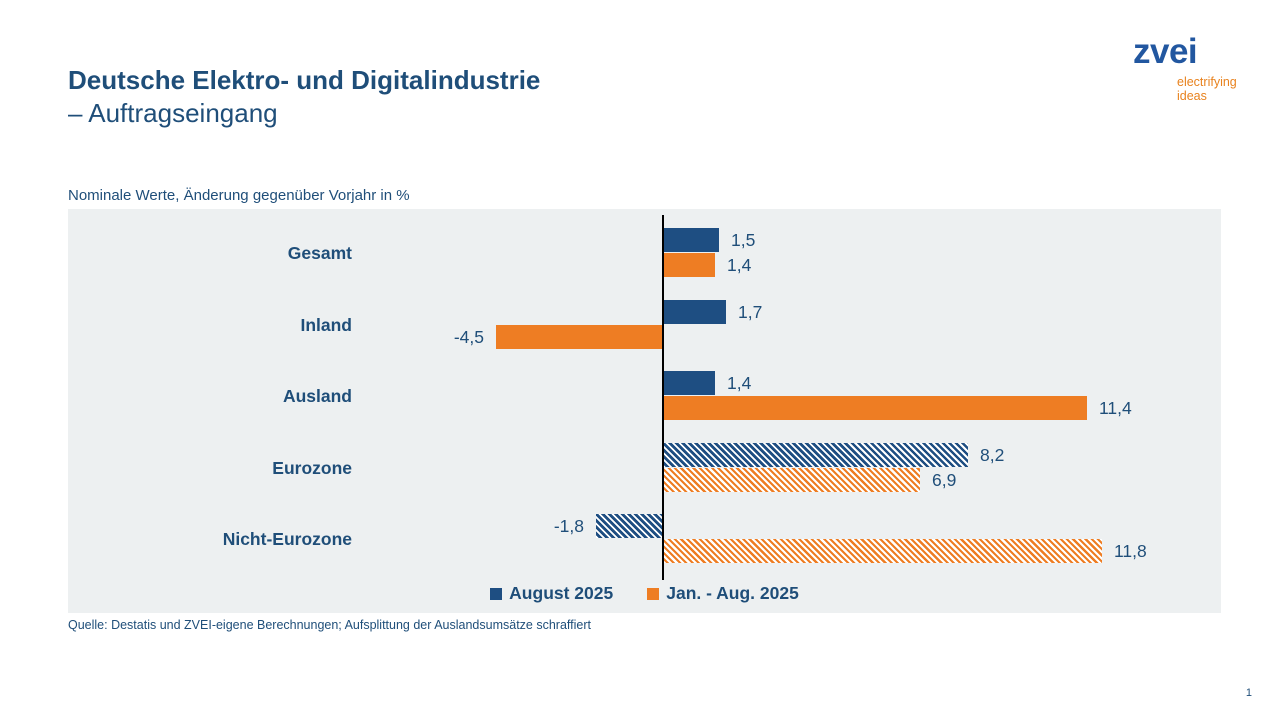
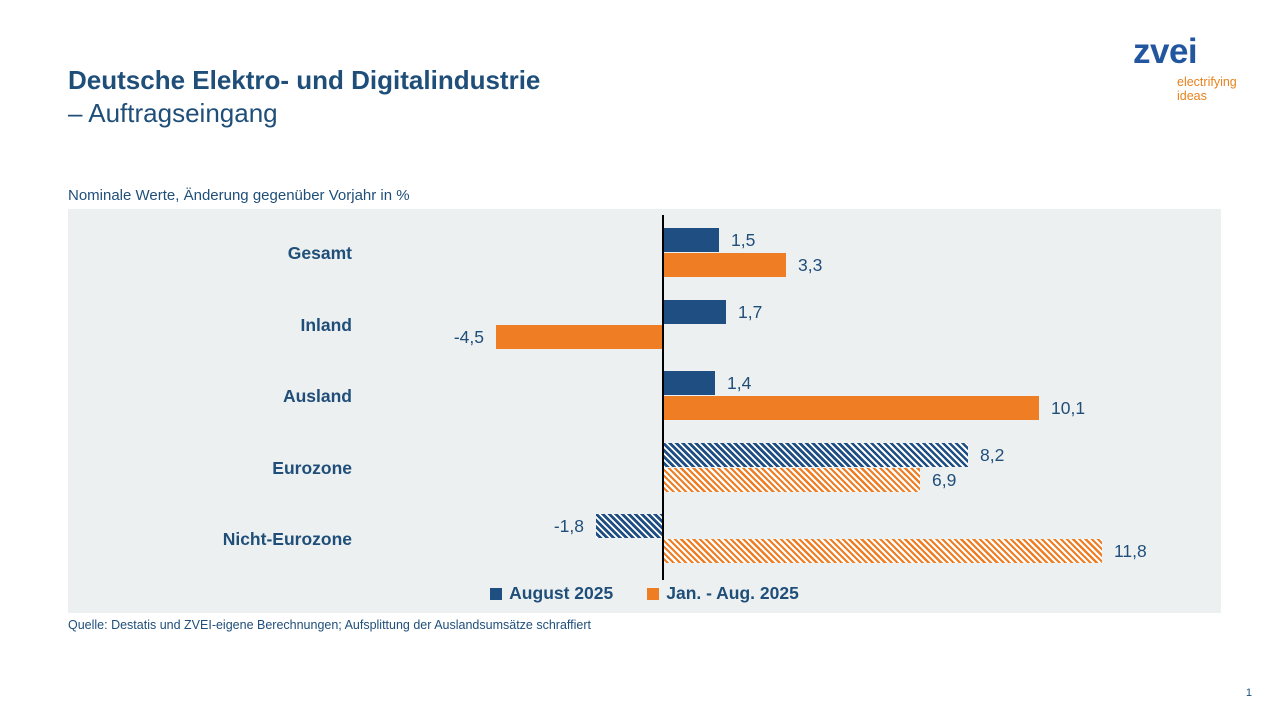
Jan. - Aug. 2025/Gesamt: 1,4 -> 3,3
Jan. - Aug. 2025/Ausland: 11,4 -> 10,1
